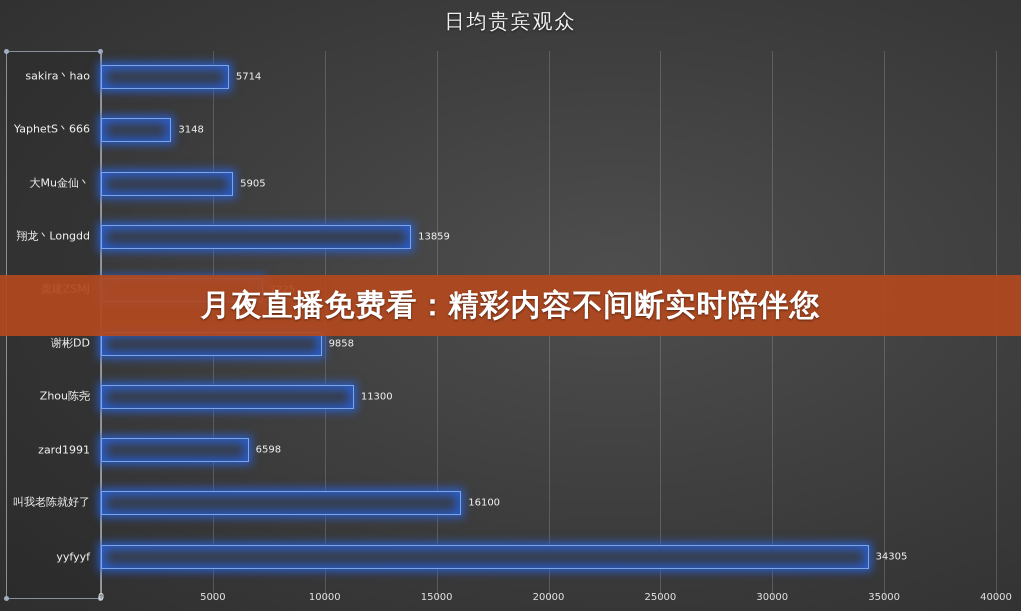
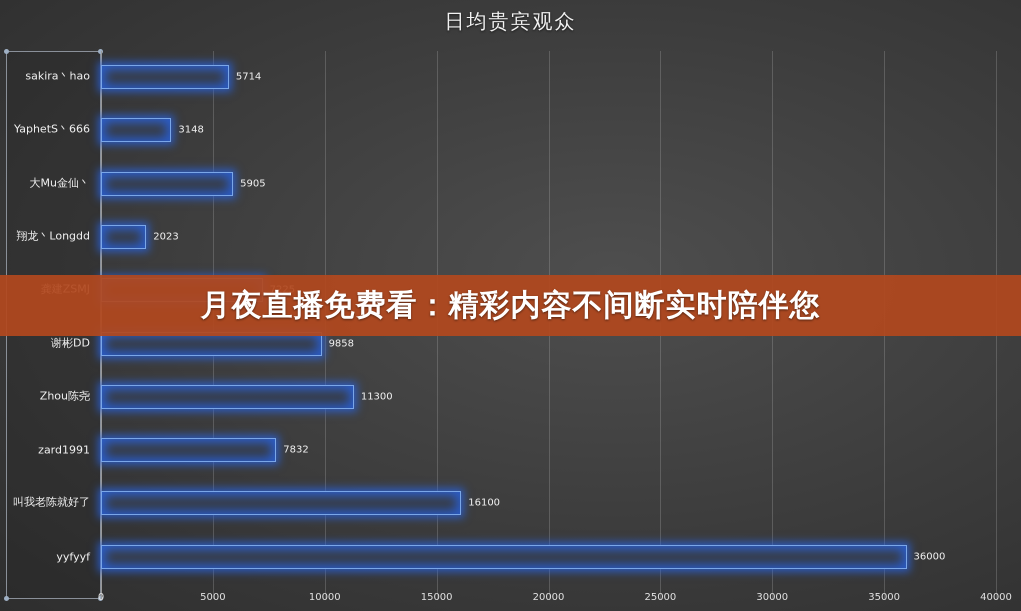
翔龙丶Longdd: 13859 -> 2023
zard1991: 6598 -> 7832
yyfyyf: 34305 -> 36000
